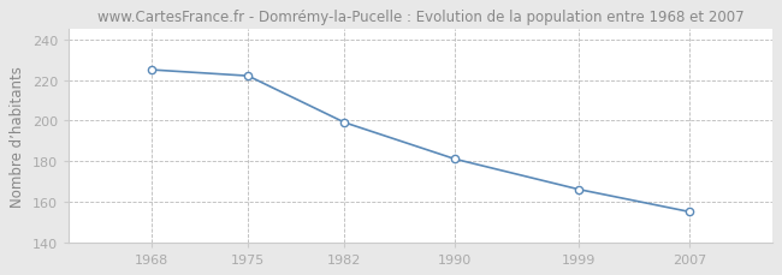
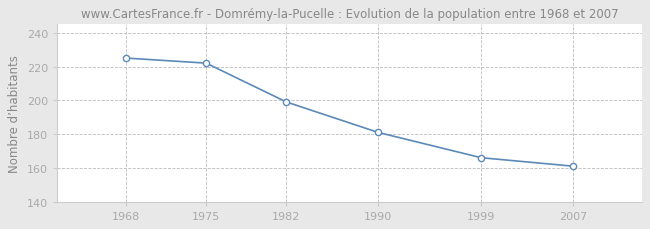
2007: 155 -> 161
